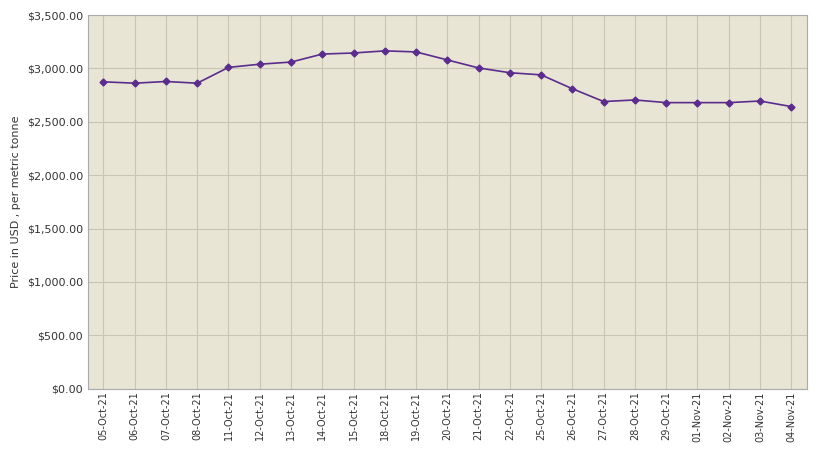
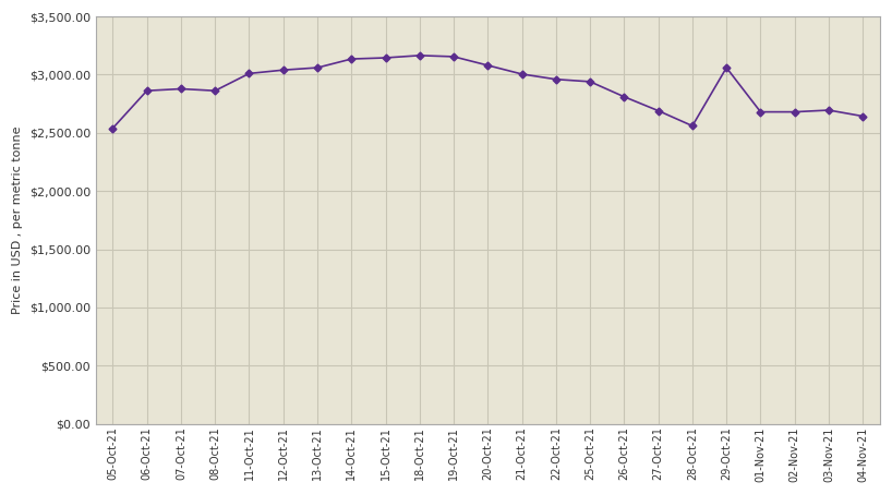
05-Oct-21: $2,880 -> $2,540
28-Oct-21: $2,700 -> $2,560
29-Oct-21: $2,680 -> $3,060
